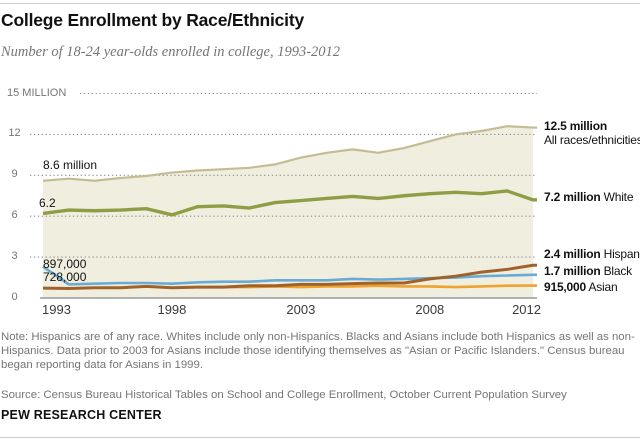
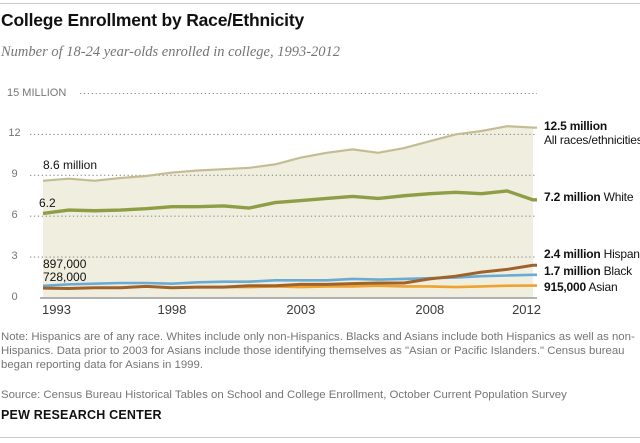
Black/1993: 2.3 -> 0.9
White/1998: 6.1 -> 6.7
